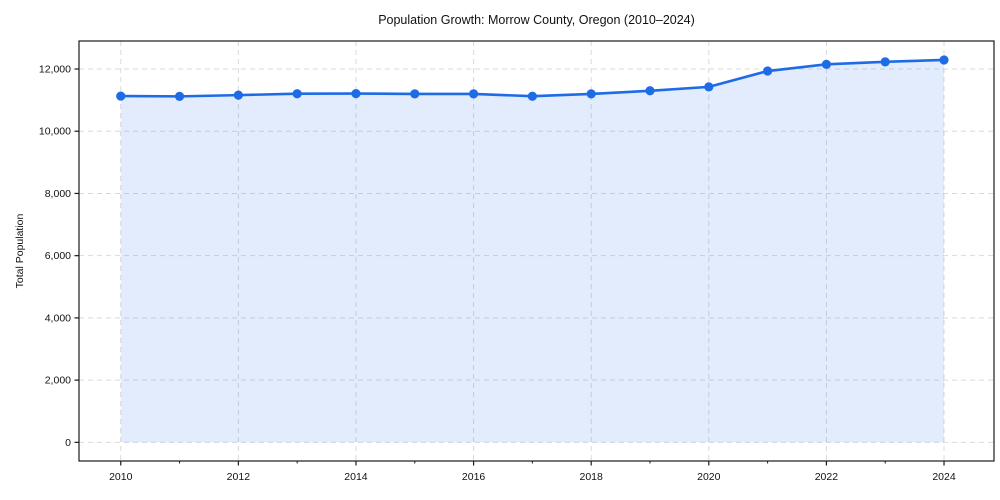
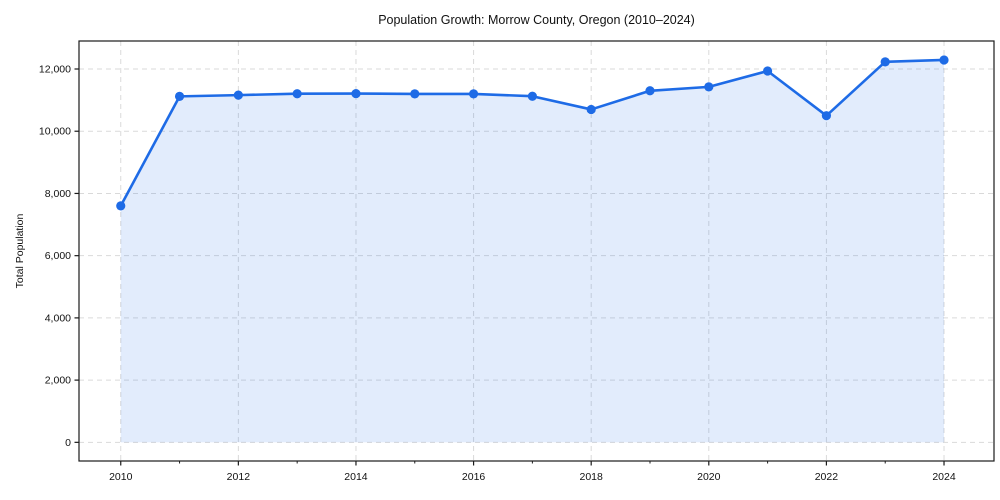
2010: 11100 -> 7600
2018: 11200 -> 10700
2022: 12200 -> 10500
